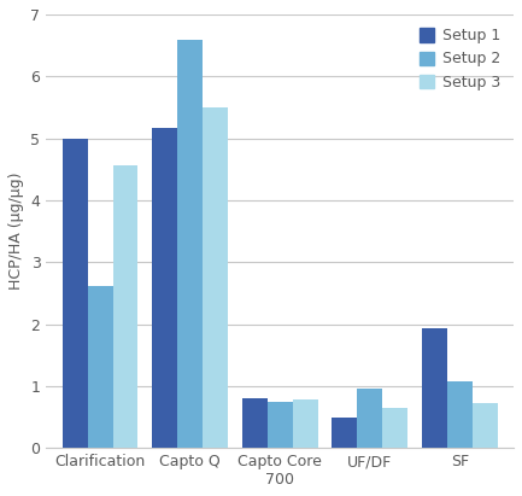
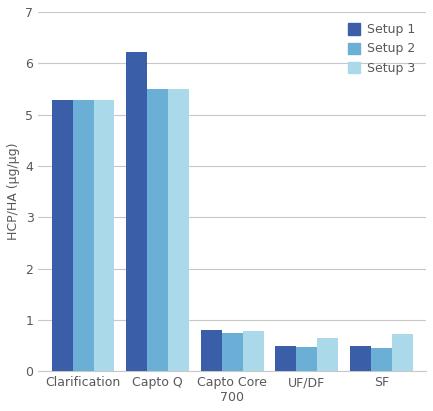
Setup 1/Clarification: 5.00 -> 5.28
Setup 2/Clarification: 2.62 -> 5.28
Setup 3/Clarification: 4.56 -> 5.28
Setup 1/Capto Q: 5.16 -> 6.22
Setup 2/Capto Q: 6.58 -> 5.50
Setup 2/UF/DF: 0.96 -> 0.48
Setup 1/SF: 1.94 -> 0.49
Setup 2/SF: 1.08 -> 0.45
